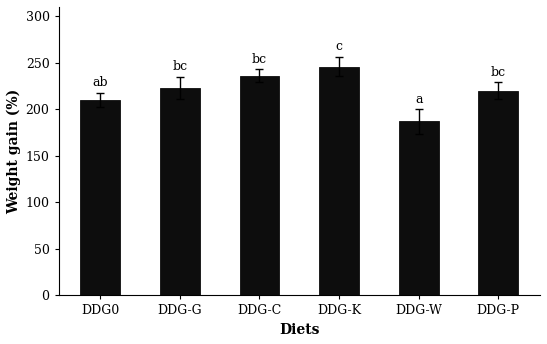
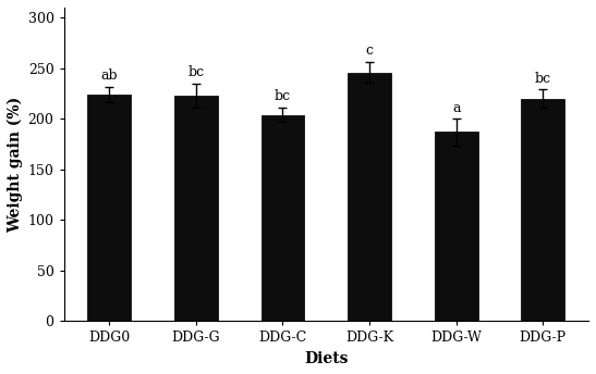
DDG0: 210 -> 224
DDG-C: 236 -> 204
